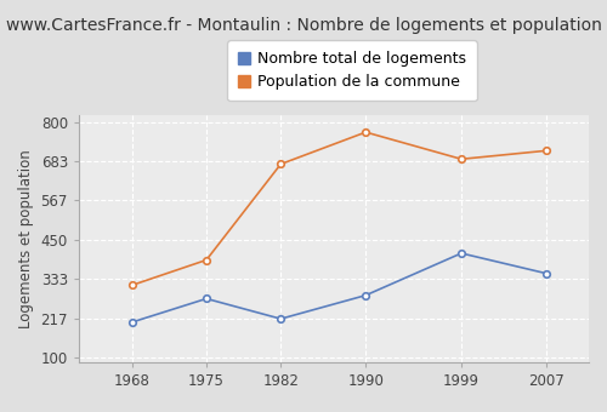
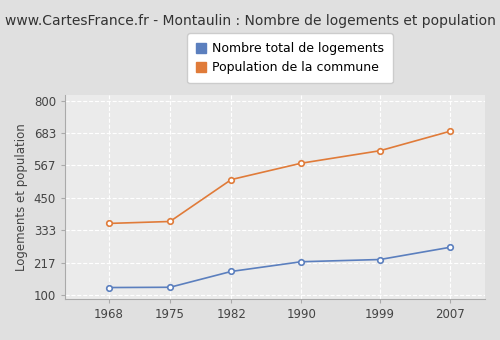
Nombre total de logements/1968: 205 -> 127
Population de la commune/1968: 315 -> 358
Nombre total de logements/1975: 275 -> 128
Population de la commune/1975: 390 -> 365
Nombre total de logements/1982: 215 -> 185
Population de la commune/1982: 675 -> 516
Nombre total de logements/1990: 285 -> 220
Population de la commune/1990: 770 -> 575
Nombre total de logements/1999: 410 -> 228
Population de la commune/1999: 690 -> 620
Nombre total de logements/2007: 350 -> 272
Population de la commune/2007: 715 -> 690
